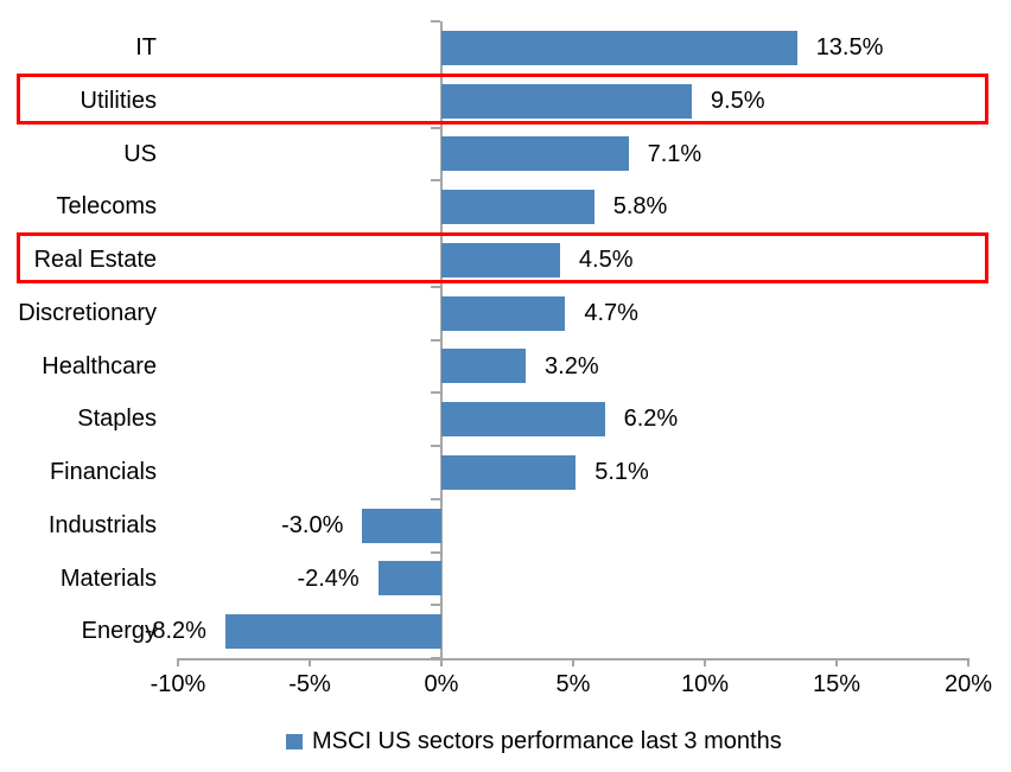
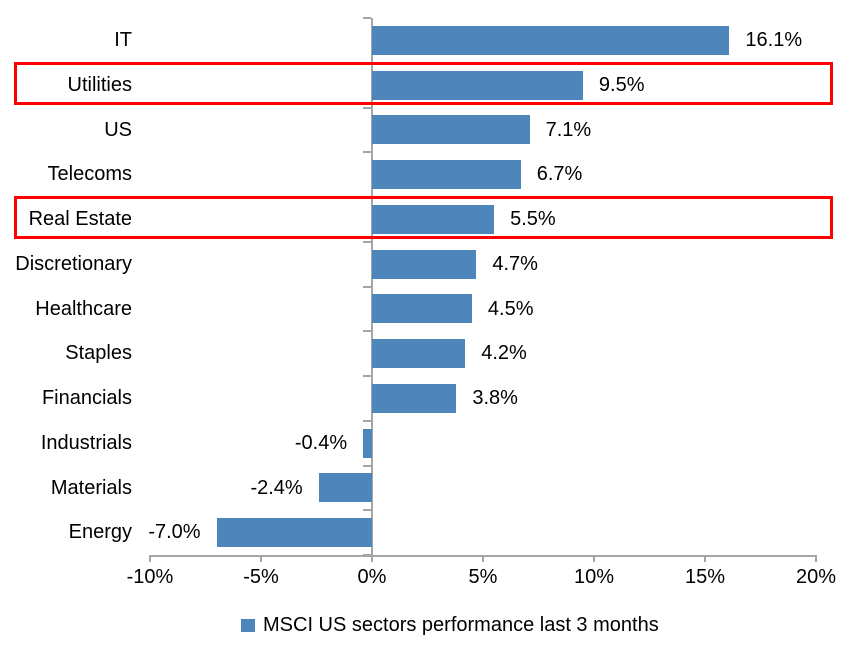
IT: 13.5% -> 16.1%
Telecoms: 5.8% -> 6.7%
Real Estate: 4.5% -> 5.5%
Healthcare: 3.2% -> 4.5%
Staples: 6.2% -> 4.2%
Financials: 5.1% -> 3.8%
Industrials: -3.0% -> -0.4%
Energy: -8.2% -> -7.0%
